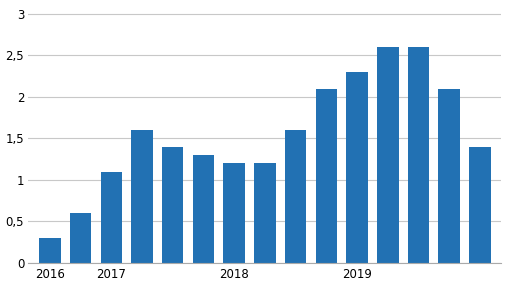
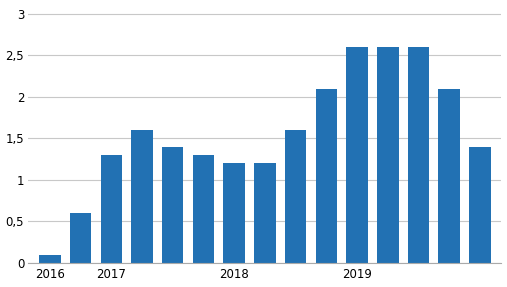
2016: 0,3 -> 0,1
2017: 1,1 -> 1,3
2019: 2,3 -> 2,6
